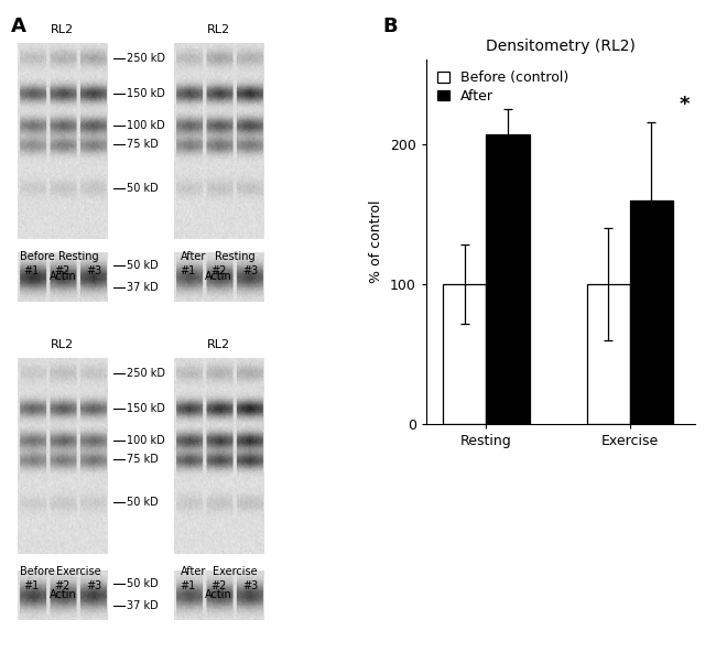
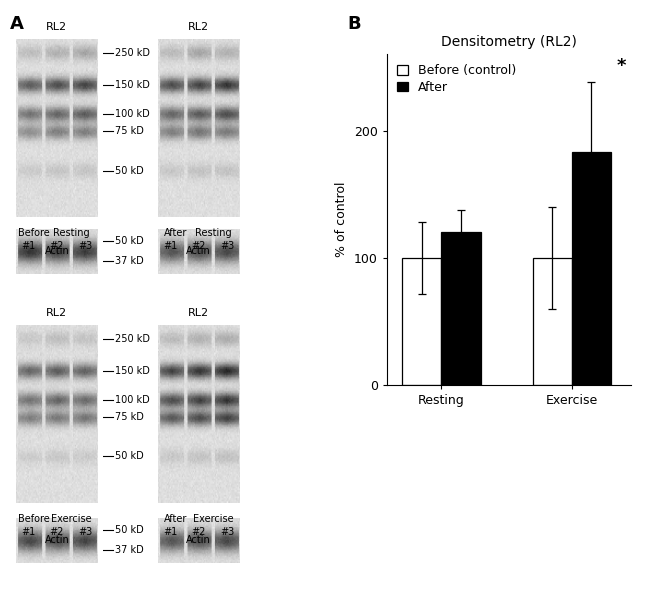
After/Resting: 207 -> 120
After/Exercise: 160 -> 183
